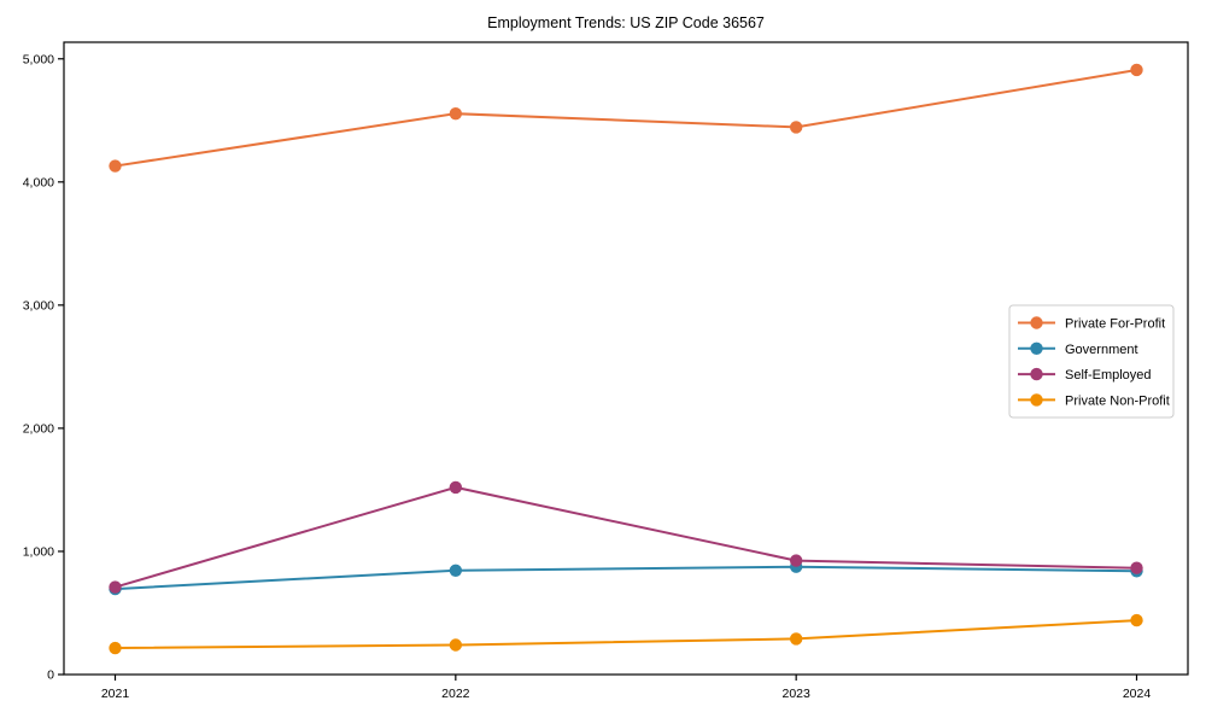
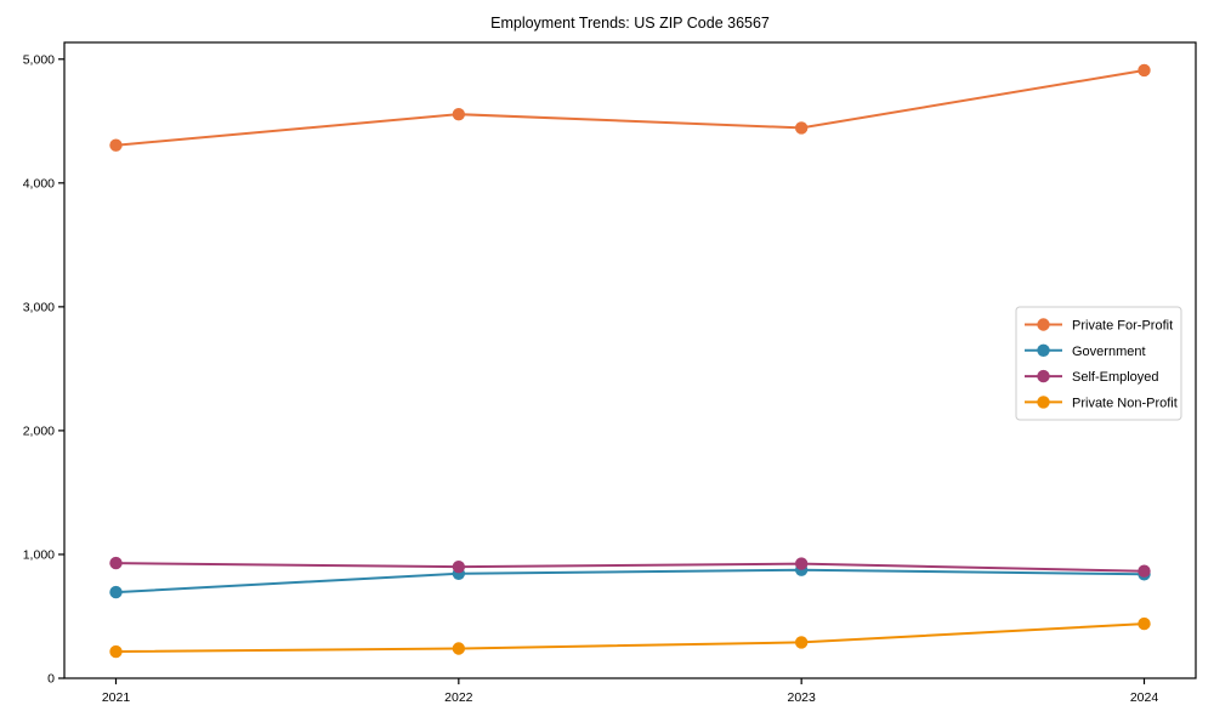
Private For-Profit/2021: 4130 -> 4300
Self-Employed/2021: 710 -> 930
Self-Employed/2022: 1520 -> 900
